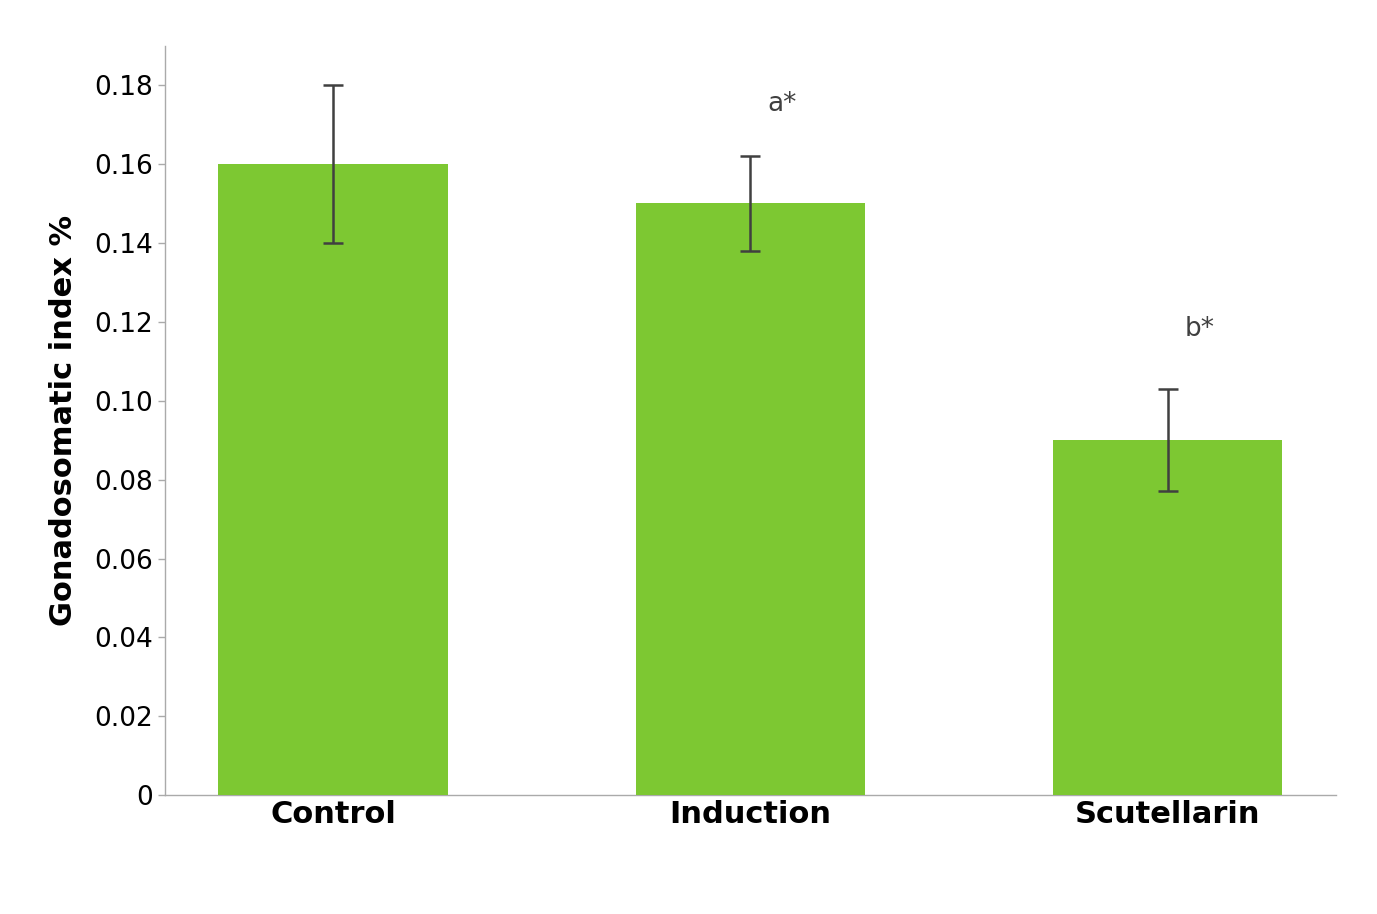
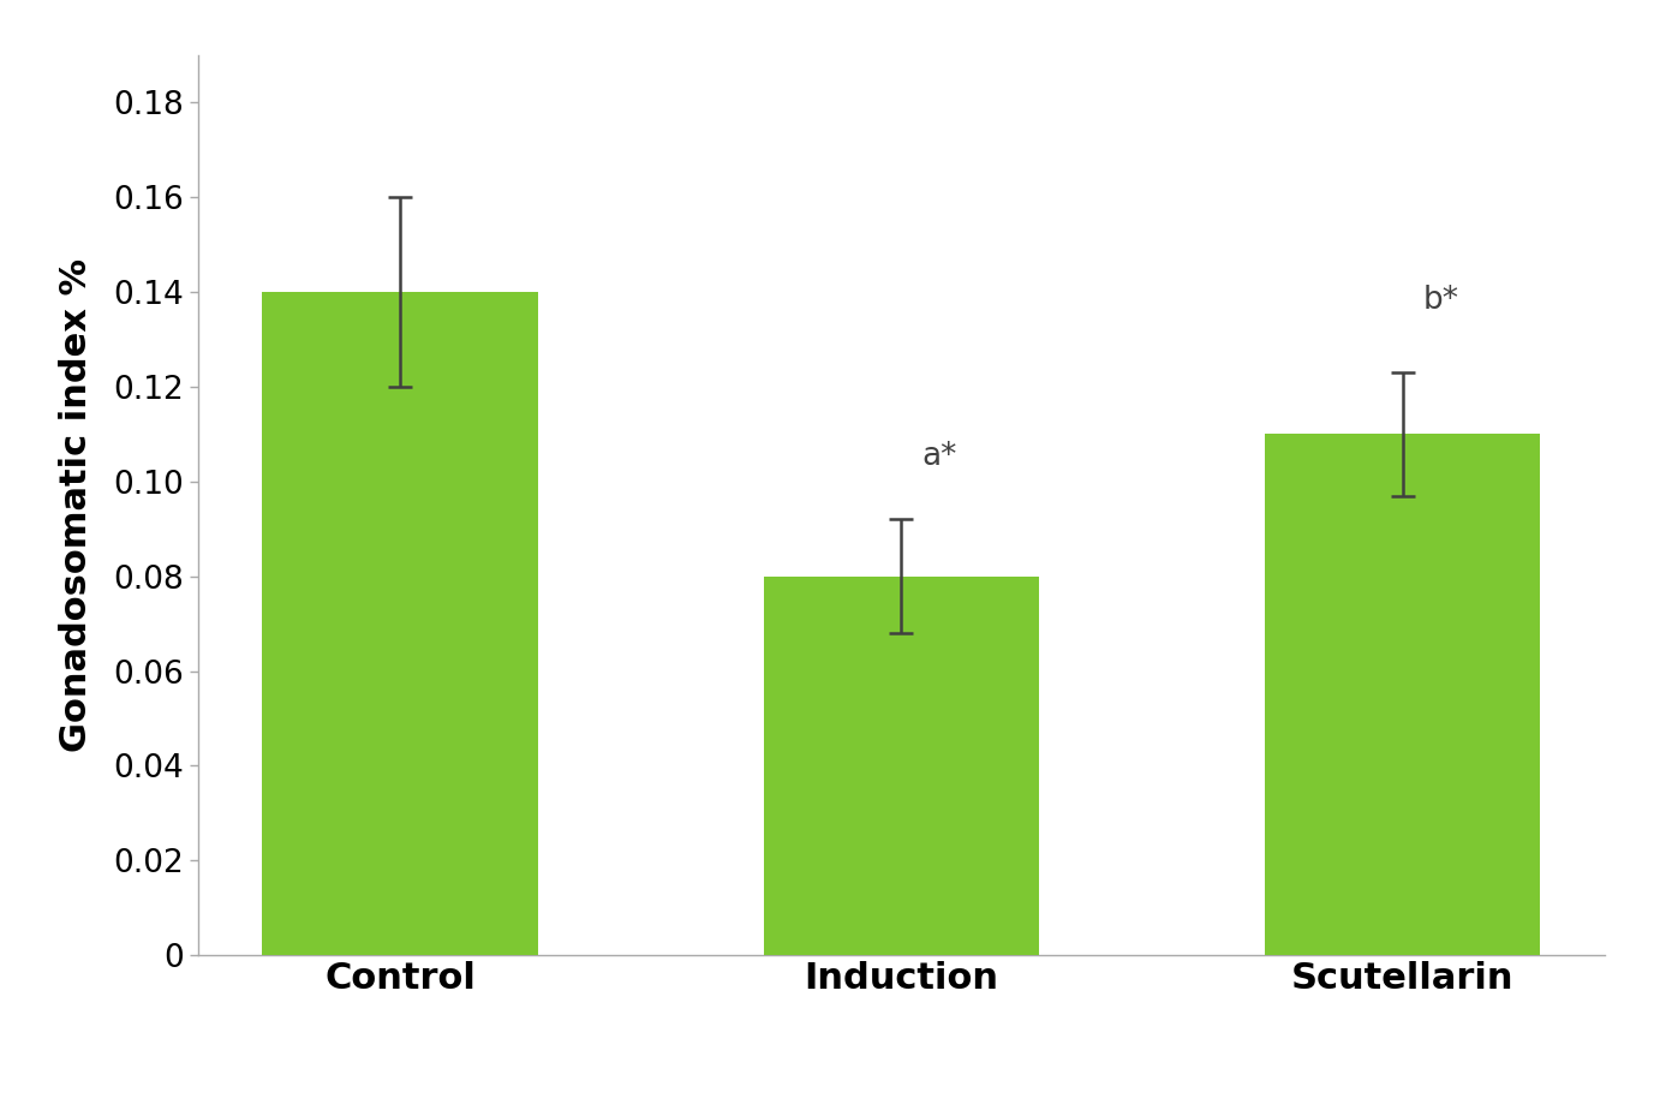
Control: 0.16 -> 0.14
Induction: 0.15 -> 0.08
Scutellarin: 0.09 -> 0.11
